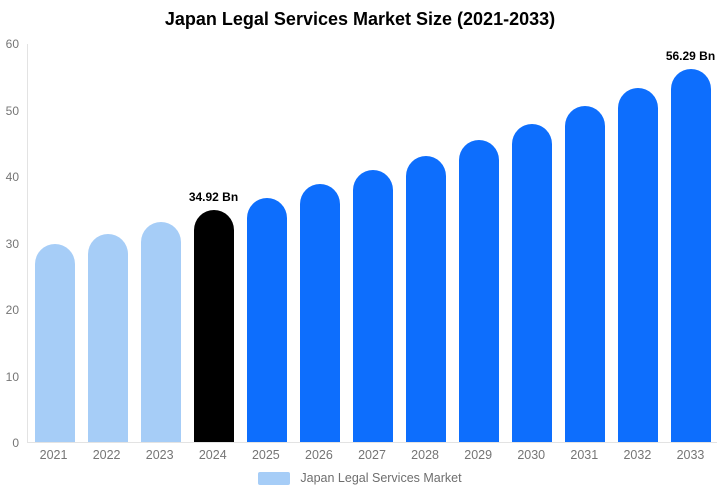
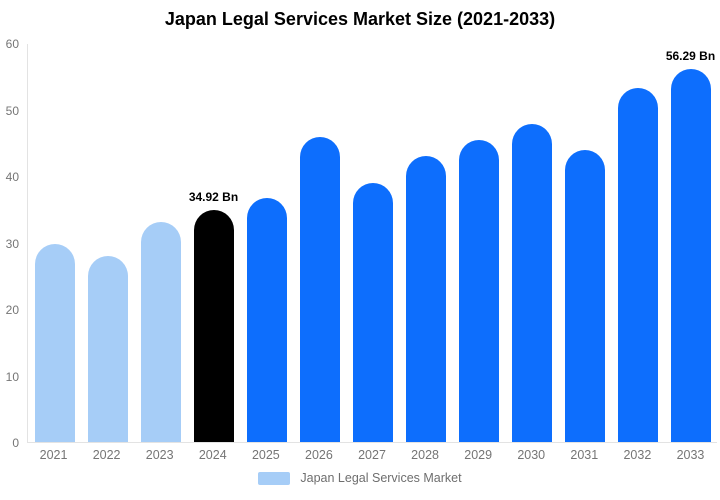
2022: 31 -> 28
2026: 39 -> 46
2027: 41 -> 39
2031: 51 -> 44
